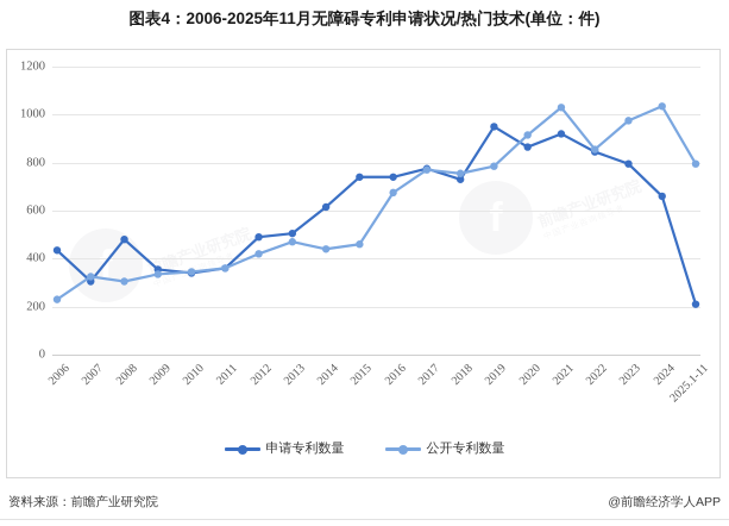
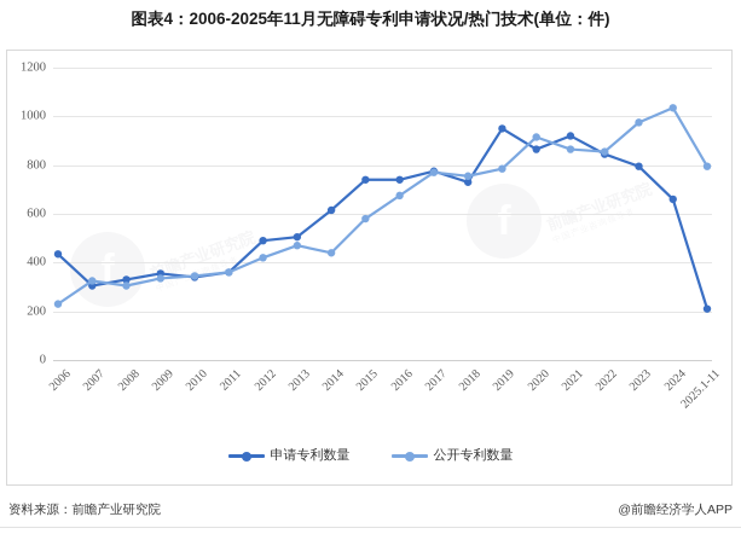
申请专利数量/2008: 480 -> 330
公开专利数量/2015: 460 -> 580
公开专利数量/2021: 1030 -> 860
